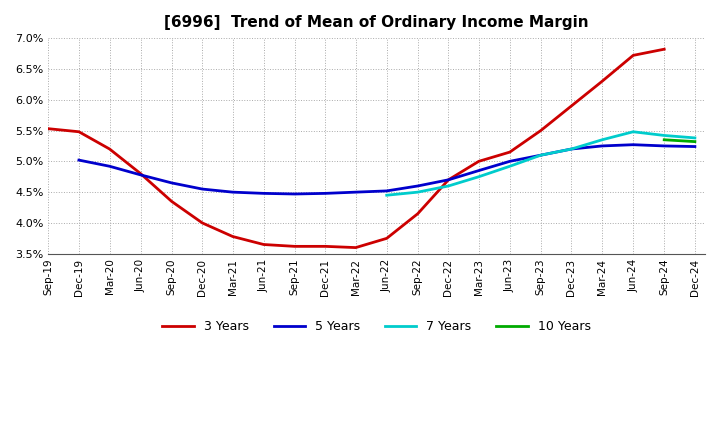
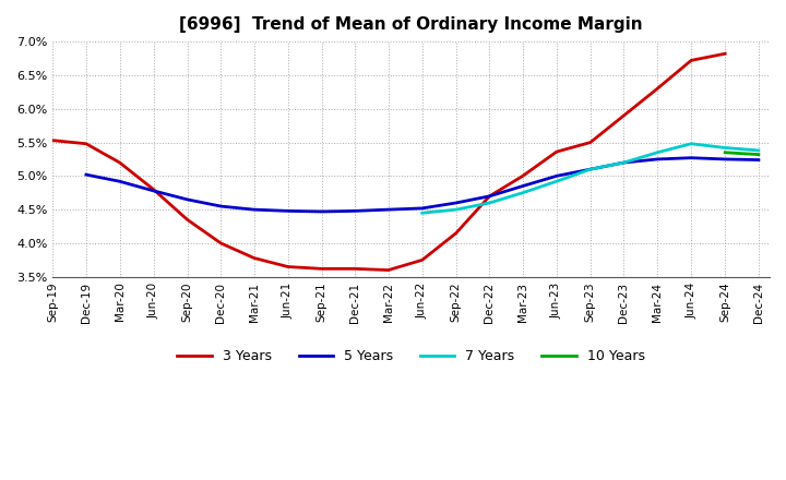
3 Years/Jun-23: 5.15% -> 5.36%
